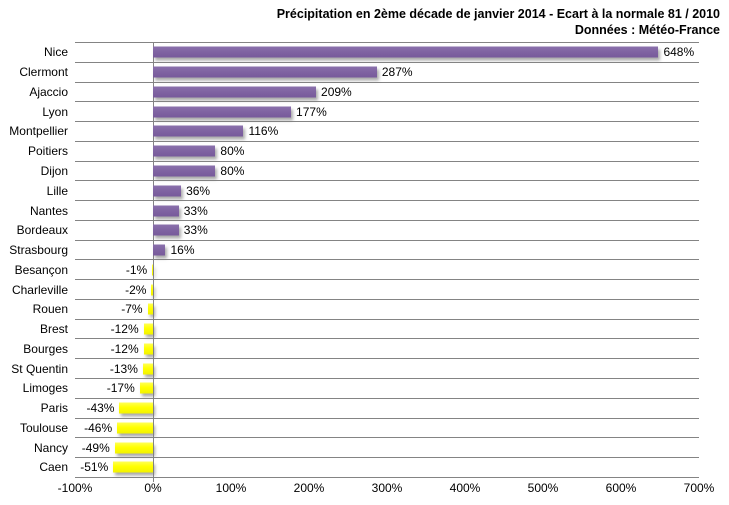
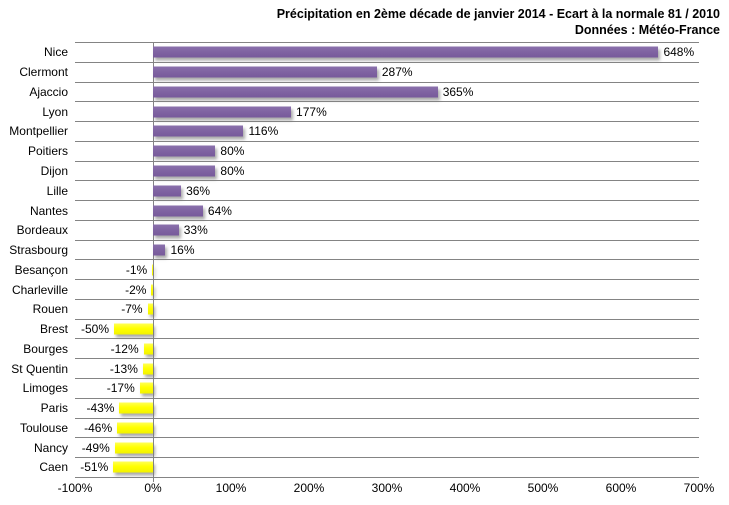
Ajaccio: 209% -> 365%
Nantes: 33% -> 64%
Brest: -12% -> -50%
